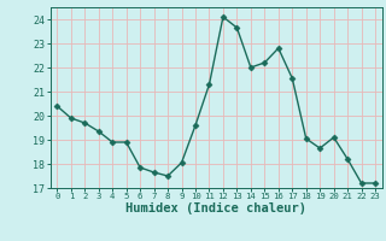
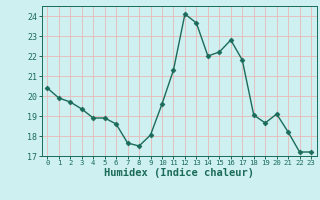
6: 17.85 -> 18.60
17: 21.55 -> 21.80
